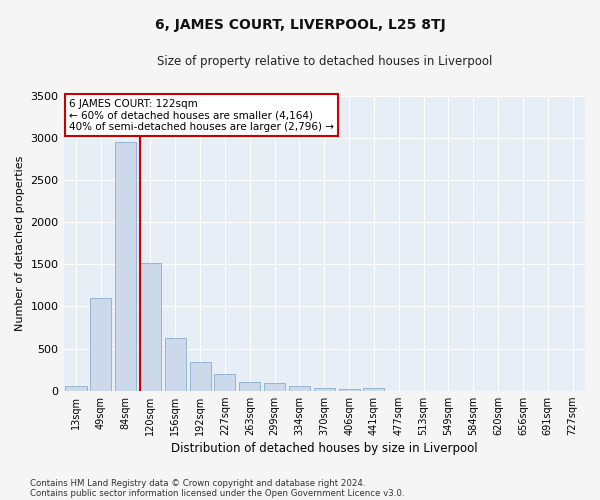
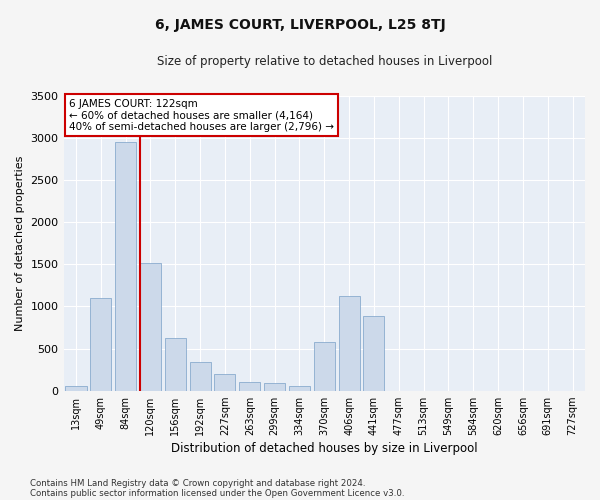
370sqm: 30 -> 580
406sqm: 20 -> 1120
441sqm: 30 -> 880
